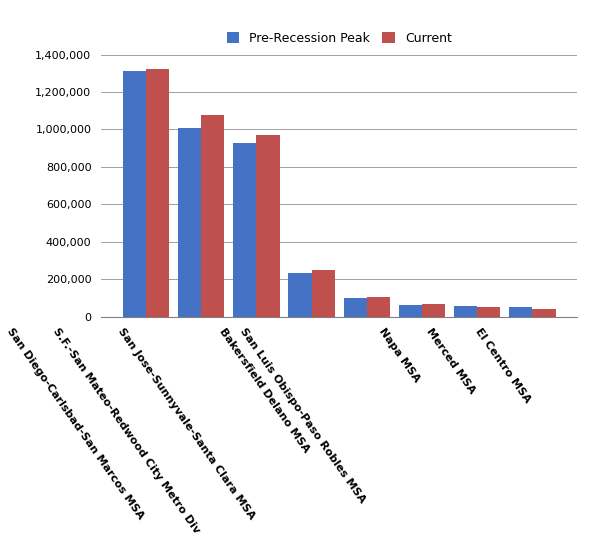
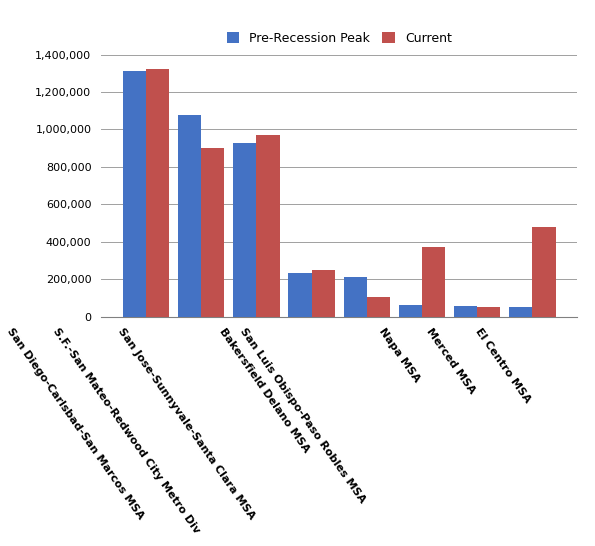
Pre-Recession Peak/S.F.-San Mateo-Redwood City Metro Div: 1,010,000 -> 1,080,000
Current/S.F.-San Mateo-Redwood City Metro Div: 1,080,000 -> 900,000
Pre-Recession Peak/San Luis Obispo-Paso Robles MSA: 100,000 -> 210,000
Current/Napa MSA: 70,000 -> 370,000
Current/El Centro MSA: 40,000 -> 480,000
